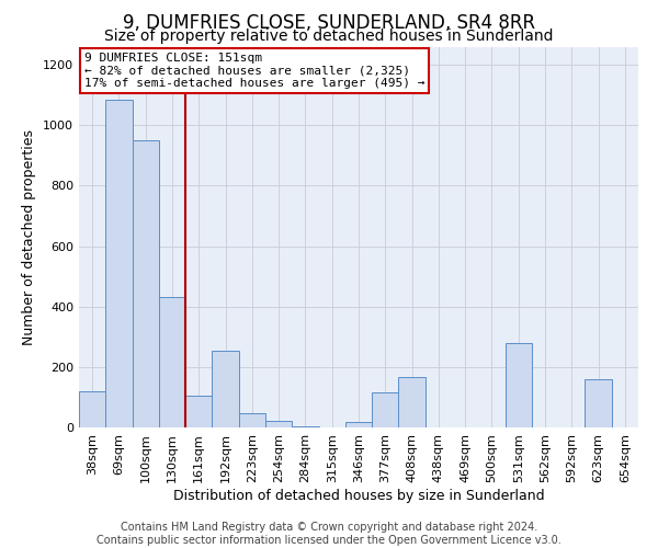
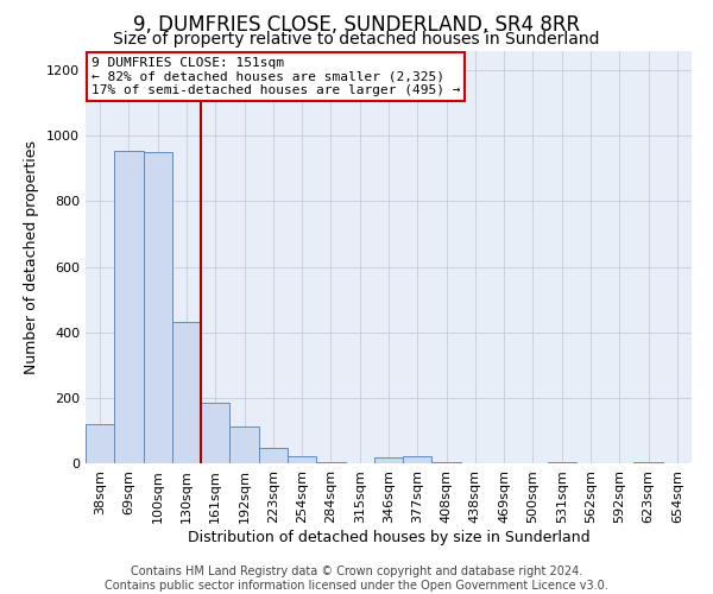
69sqm: 1085 -> 955
161sqm: 105 -> 185
192sqm: 255 -> 113
377sqm: 115 -> 20
408sqm: 165 -> 5
531sqm: 280 -> 5
623sqm: 160 -> 5
